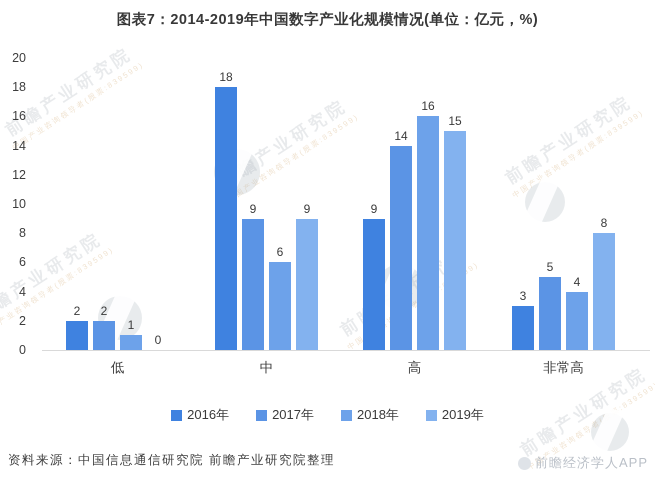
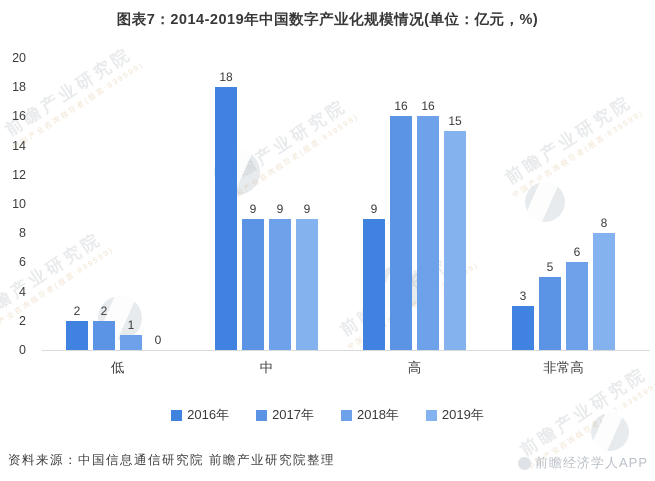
2018年/中: 6 -> 9
2017年/高: 14 -> 16
2018年/非常高: 4 -> 6
